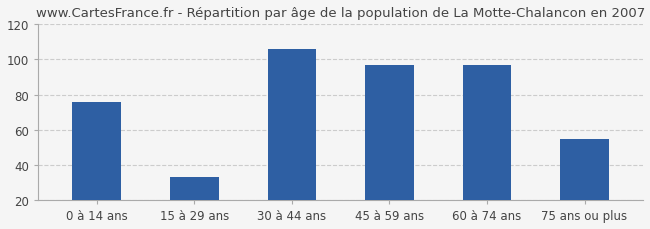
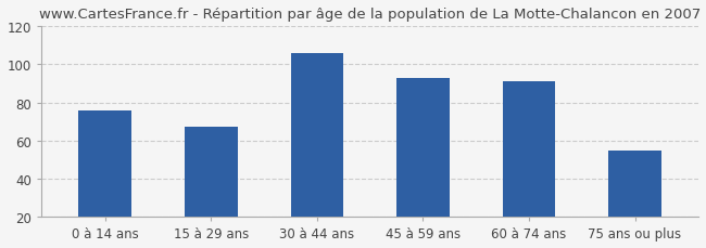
15 à 29 ans: 33 -> 67
45 à 59 ans: 97 -> 93
60 à 74 ans: 97 -> 91
